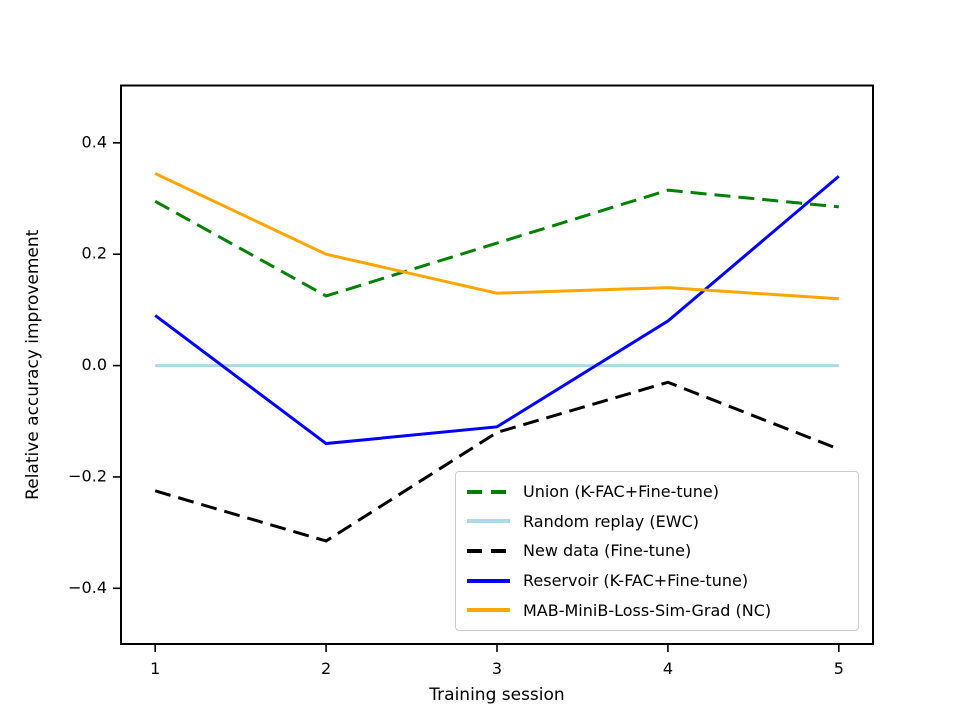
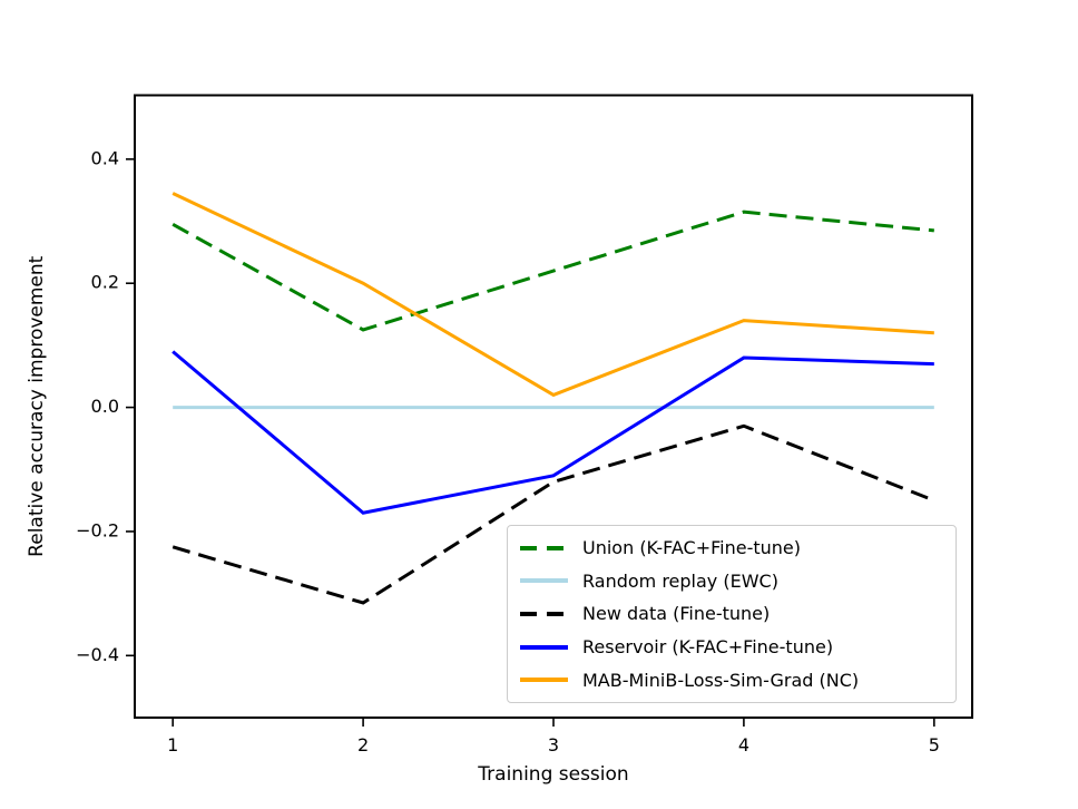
Reservoir (K-FAC+Fine-tune)/2: -0.14 -> -0.17
MAB-MiniB-Loss-Sim-Grad (NC)/3: 0.13 -> 0.02
Reservoir (K-FAC+Fine-tune)/5: 0.34 -> 0.07
